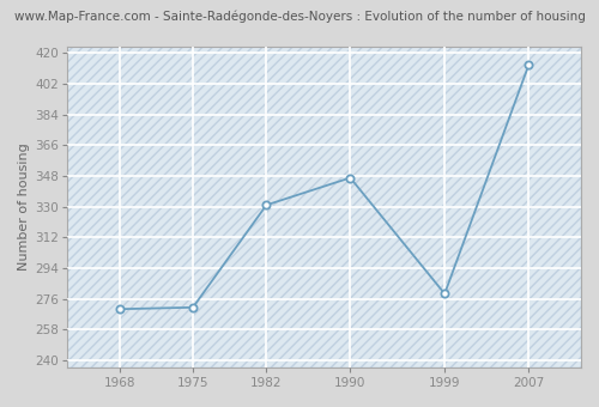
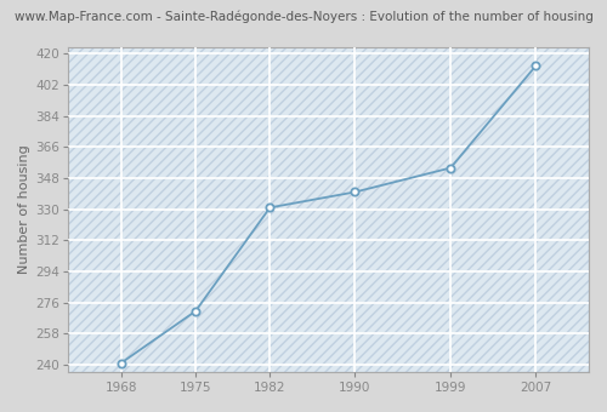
1968: 270 -> 241
1990: 347 -> 340
1999: 279 -> 354
